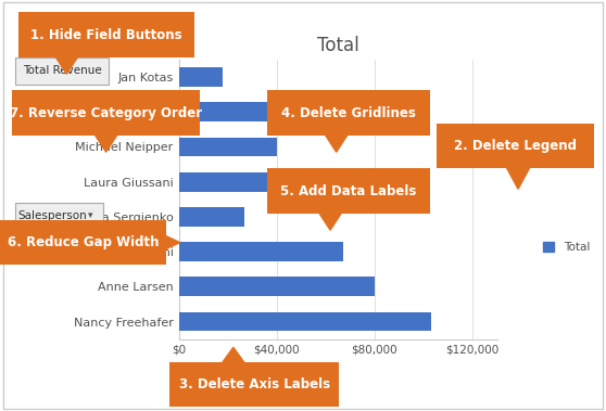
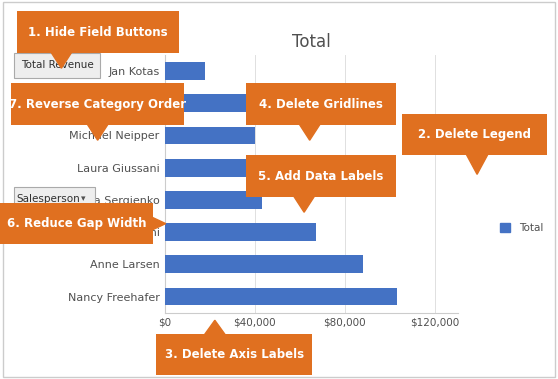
Mariya Sergienko: $27,000 -> $43,000
Anne Larsen: $80,000 -> $88,000
